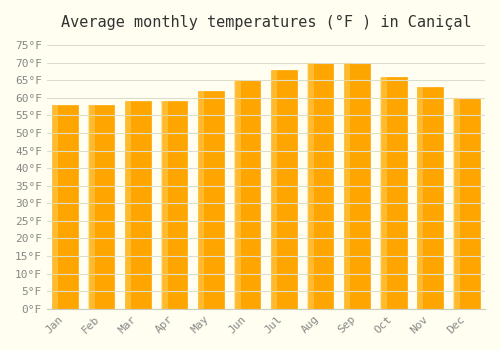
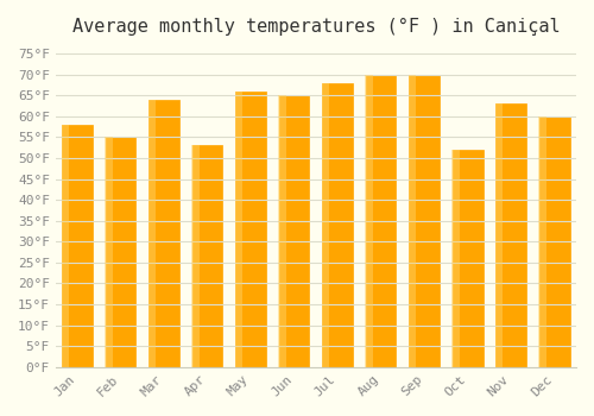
Feb: 58°F -> 55°F
Mar: 59°F -> 64°F
Apr: 59°F -> 53°F
May: 62°F -> 66°F
Oct: 66°F -> 52°F
